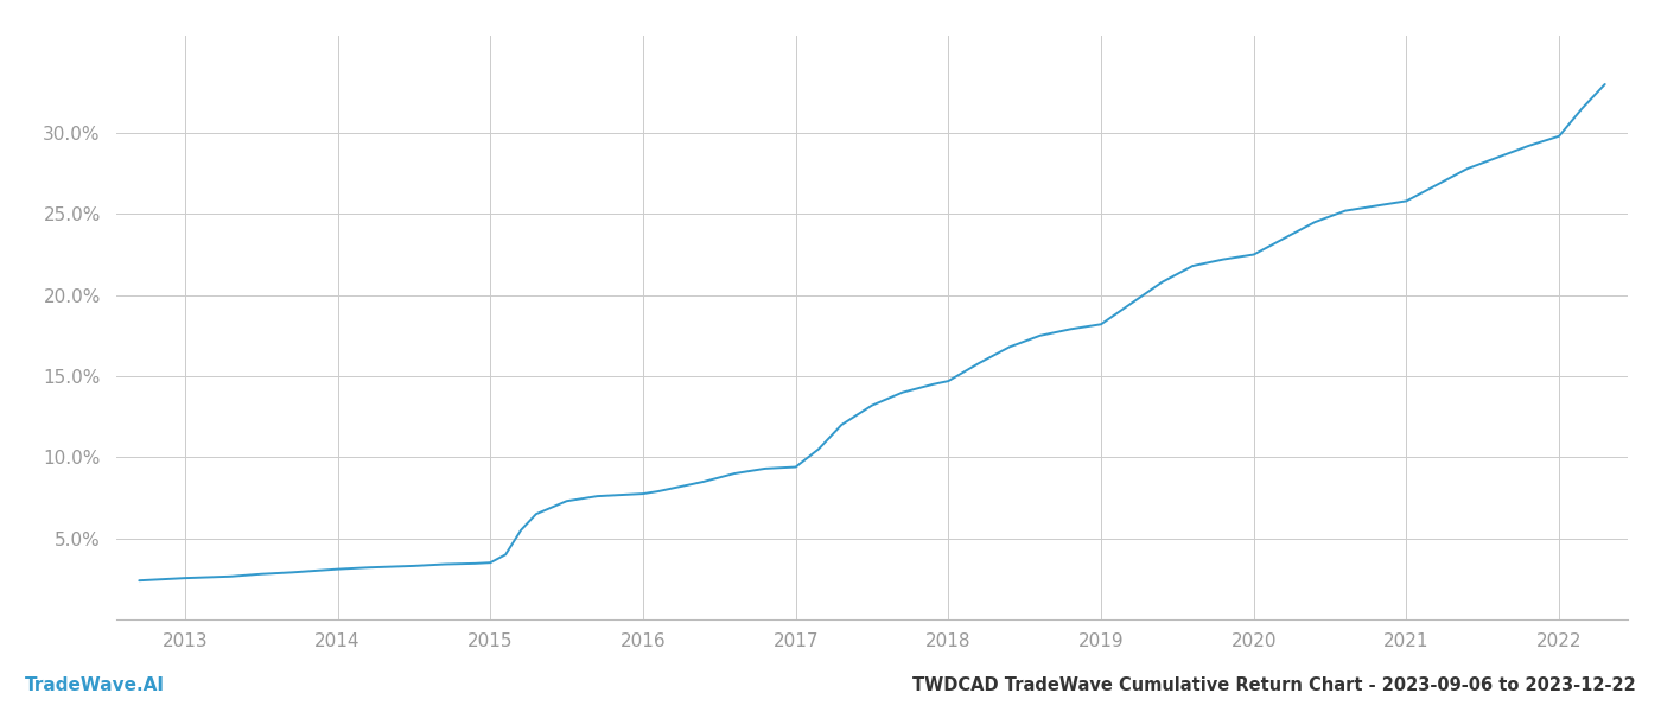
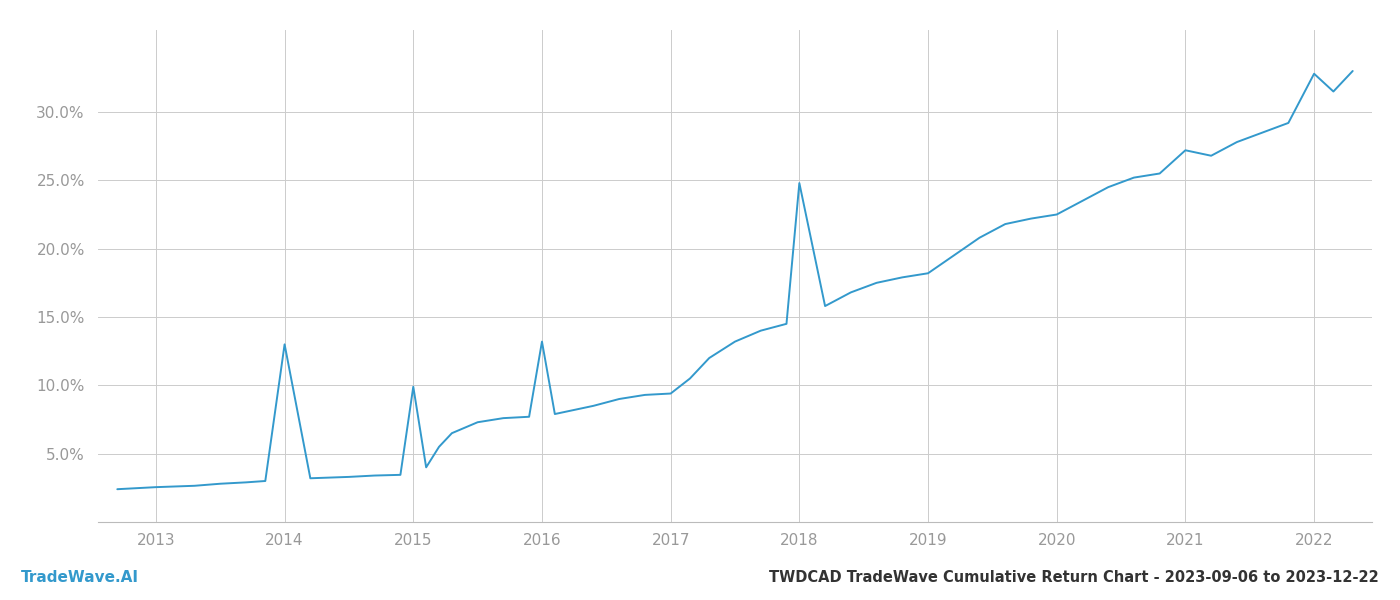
2014: 3.1% -> 13.0%
2015: 3.5% -> 9.9%
2016: 7.8% -> 13.2%
2018: 14.7% -> 24.8%
2021: 25.8% -> 27.2%
2022: 29.8% -> 32.8%
